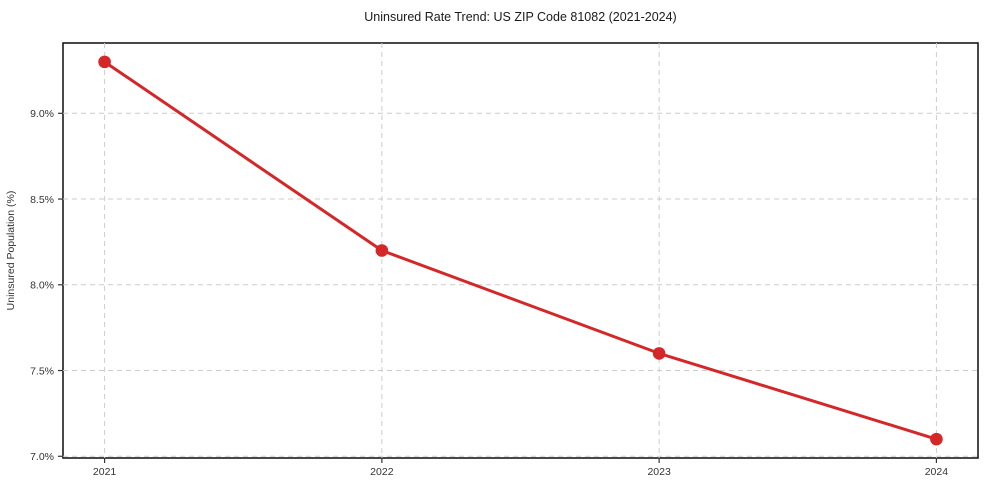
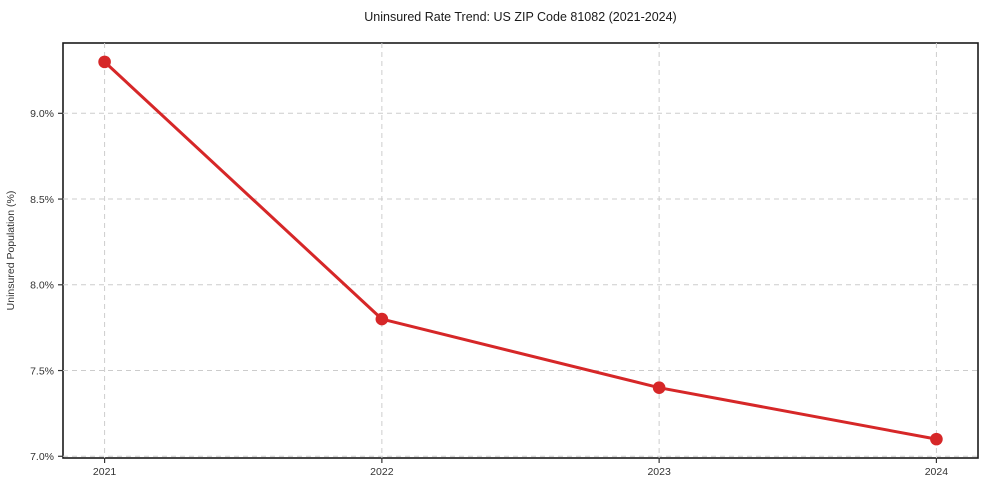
2022: 8.2% -> 7.8%
2023: 7.6% -> 7.4%
